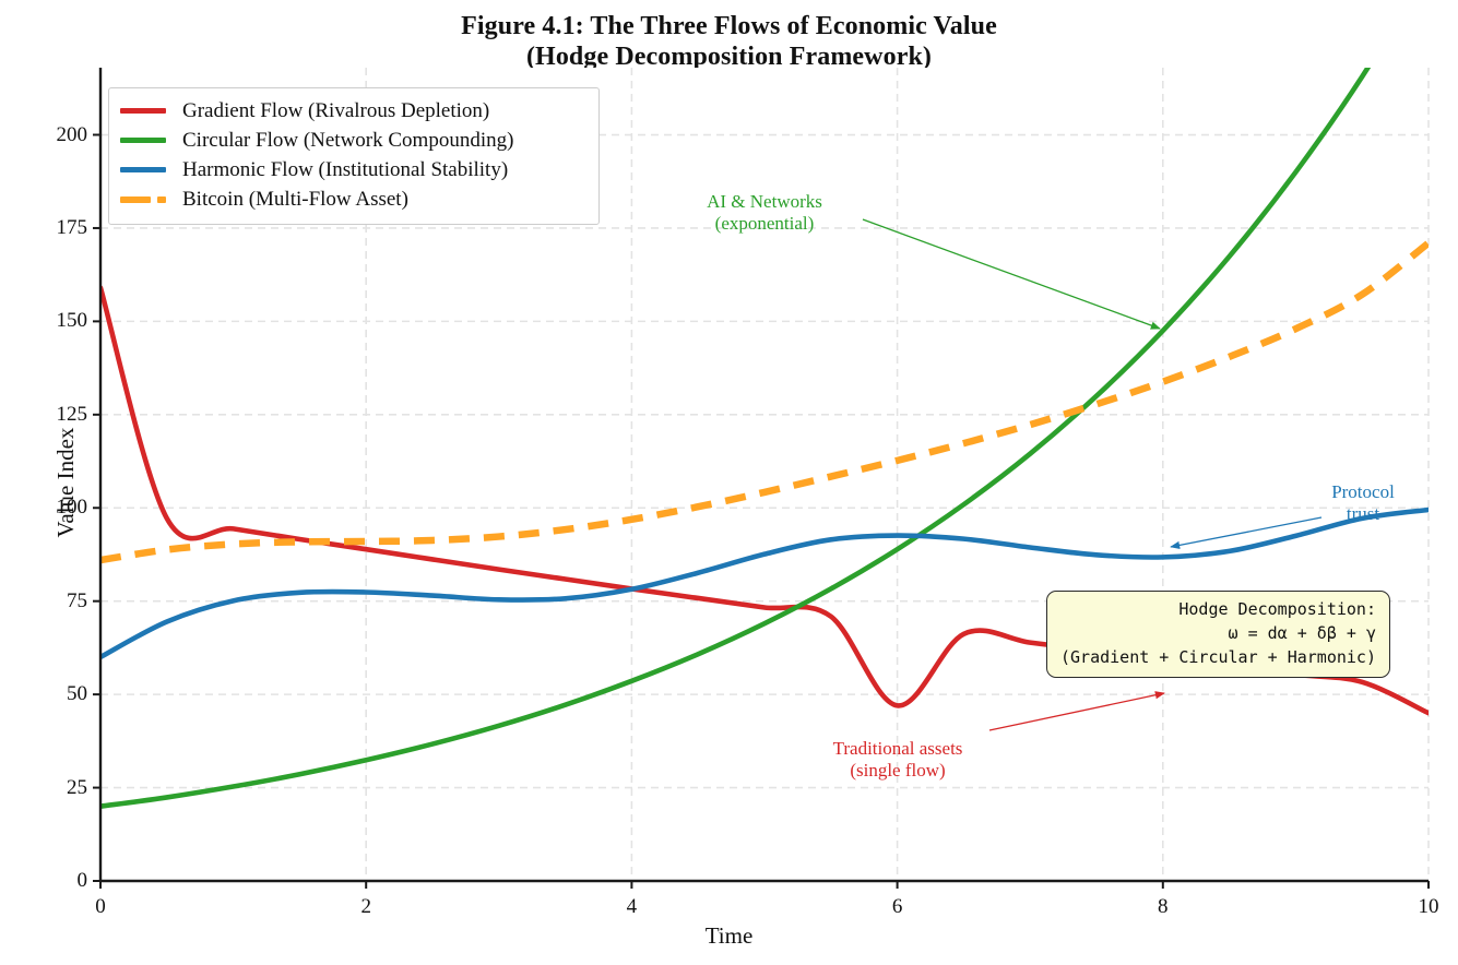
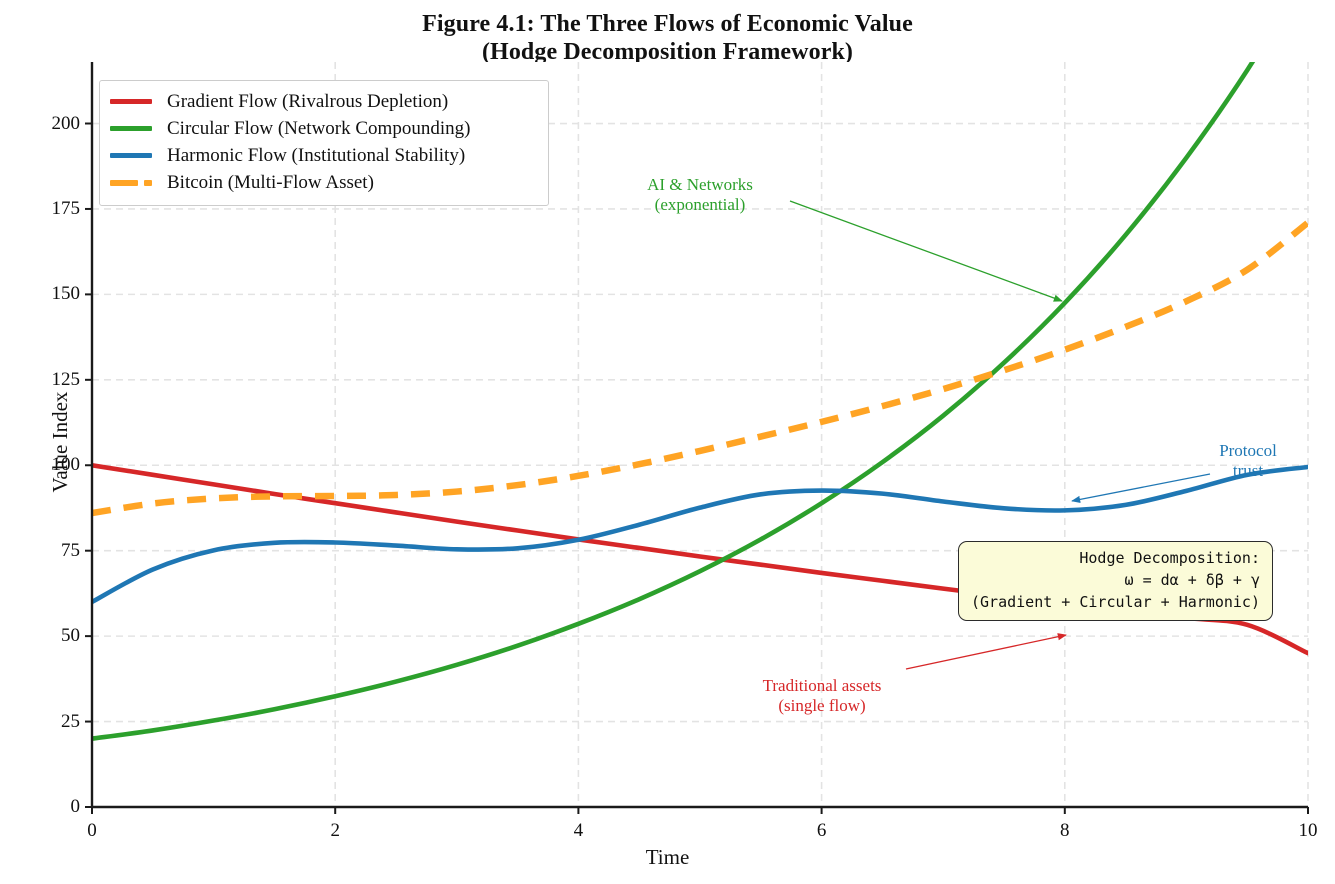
Gradient Flow (Rivalrous Depletion)/0: 159 -> 100
Gradient Flow (Rivalrous Depletion)/6: 47 -> 68
